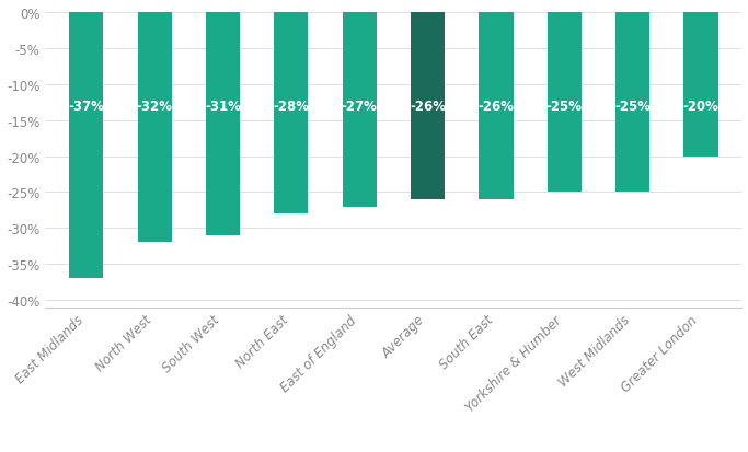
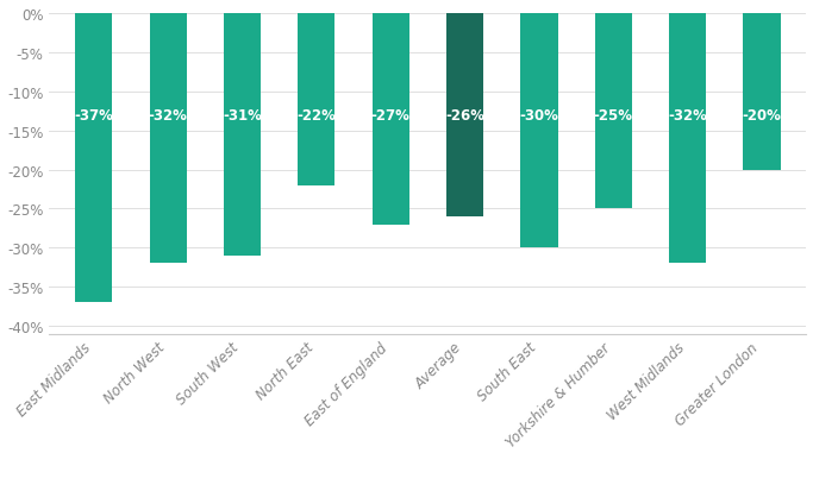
North East: -28% -> -22%
South East: -26% -> -30%
West Midlands: -25% -> -32%
